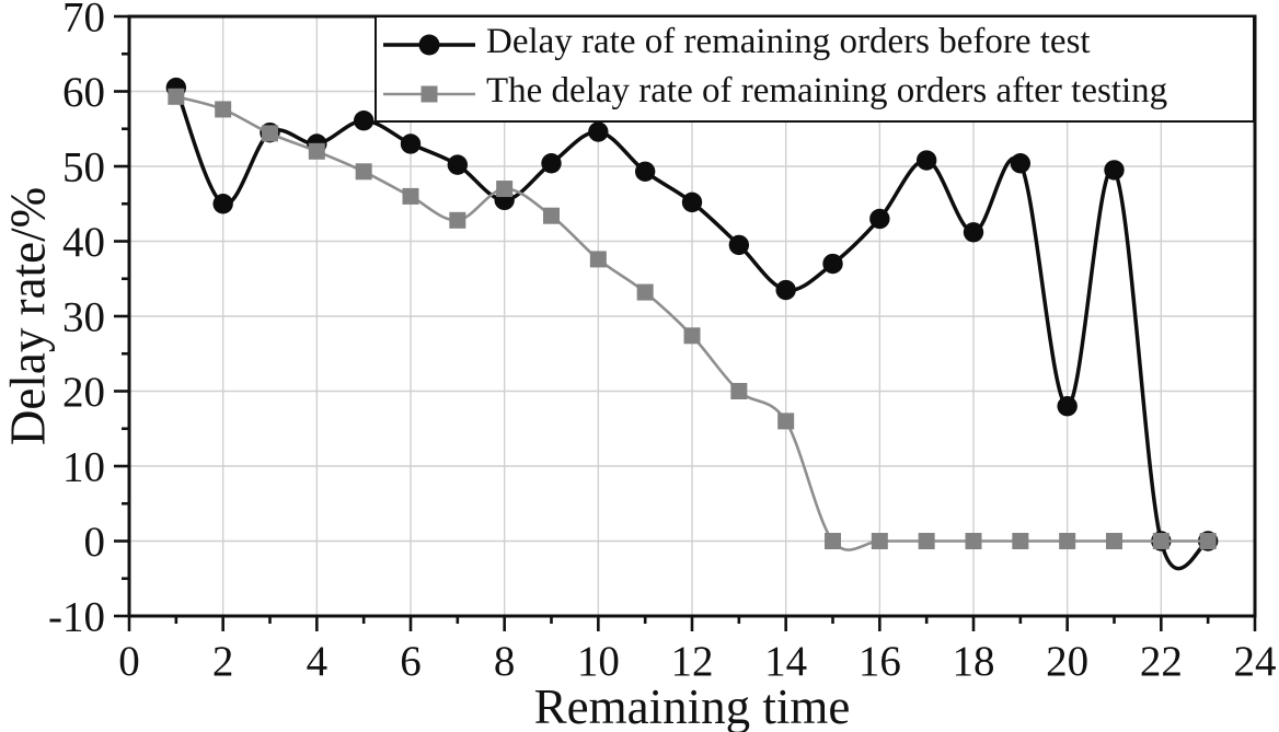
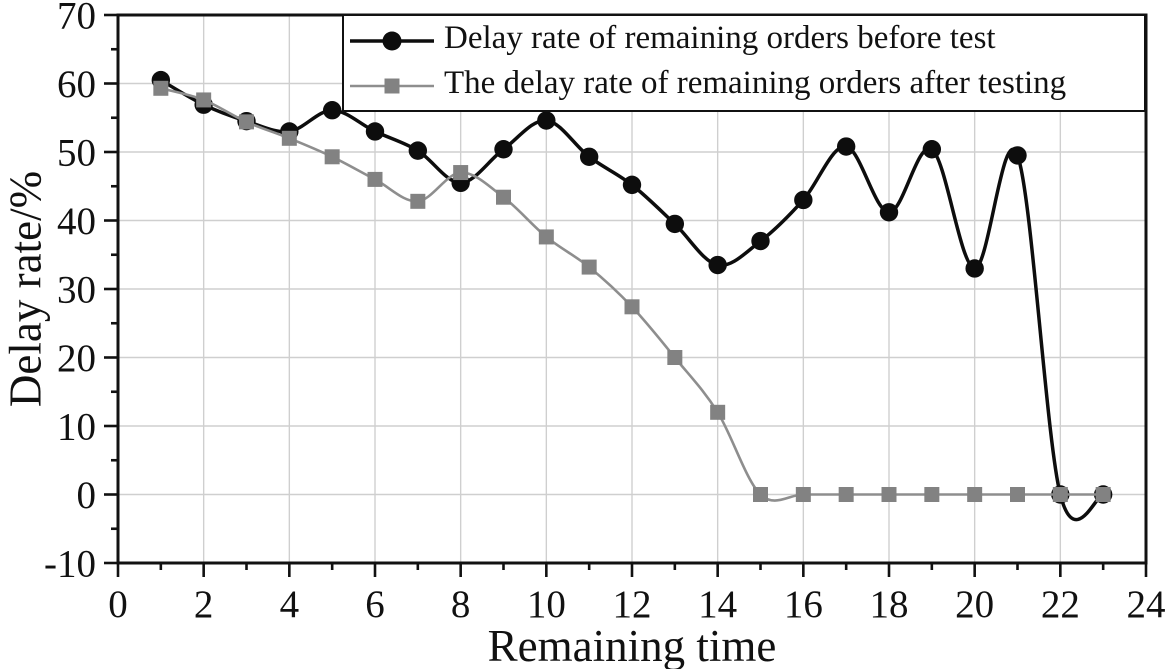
Delay rate of remaining orders before test/2: 45 -> 57
The delay rate of remaining orders after testing/14: 16 -> 12
Delay rate of remaining orders before test/20: 18 -> 33
